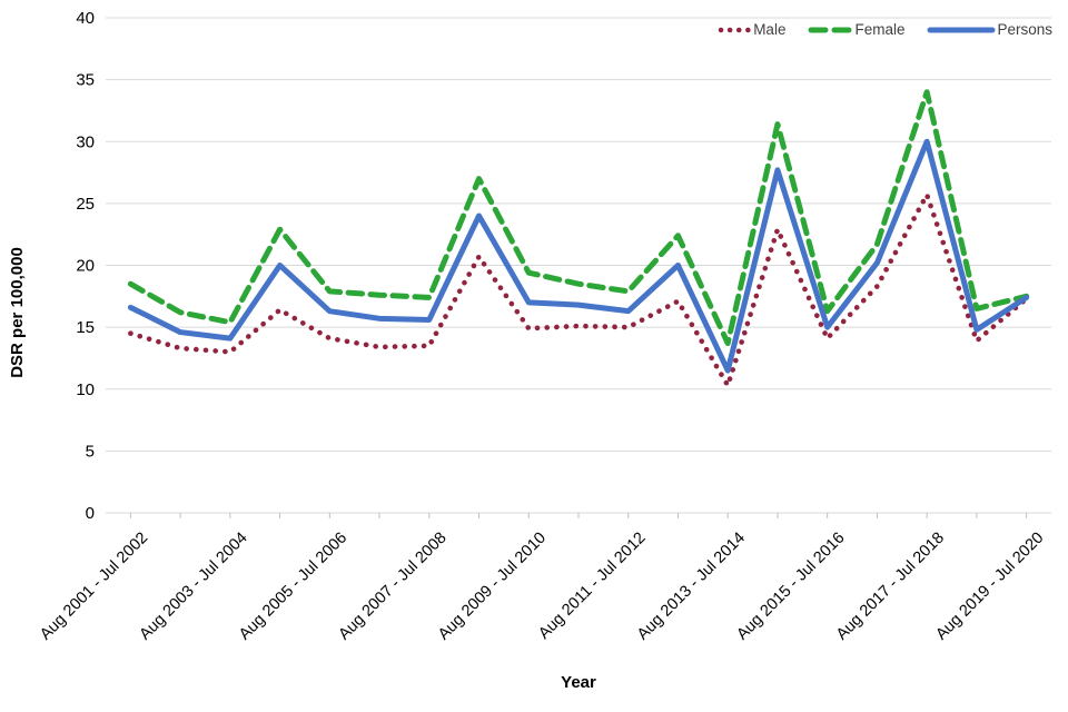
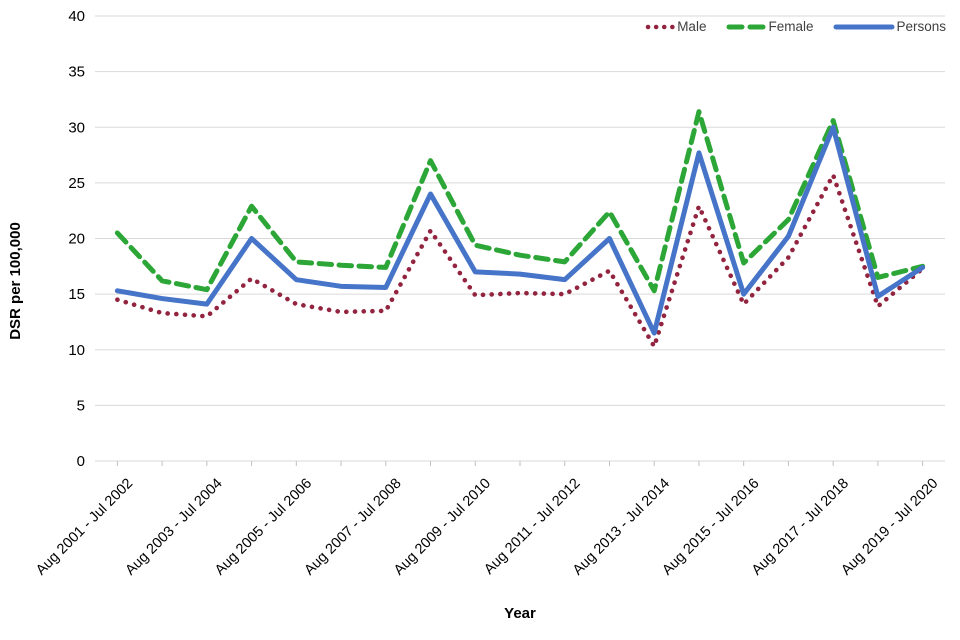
Female/Aug 2001 - Jul 2002: 18.5 -> 20.5
Persons/Aug 2001 - Jul 2002: 16.6 -> 15.3
Female/Aug 2013 - Jul 2014: 13.7 -> 15.3
Female/Aug 2015 - Jul 2016: 16.3 -> 17.8
Female/Aug 2017 - Jul 2018: 34.0 -> 30.6
